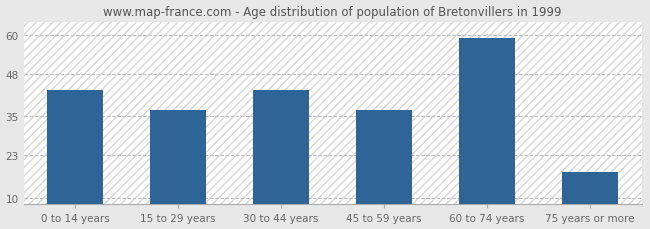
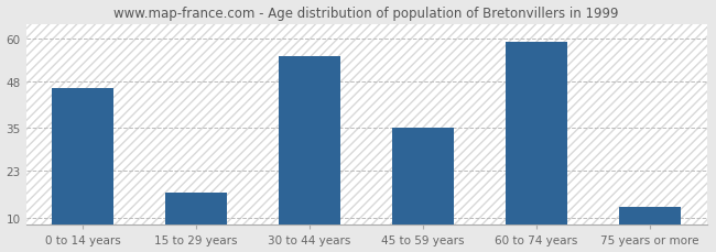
0 to 14 years: 43 -> 46
15 to 29 years: 37 -> 17
30 to 44 years: 43 -> 55
45 to 59 years: 37 -> 35
75 years or more: 18 -> 13
